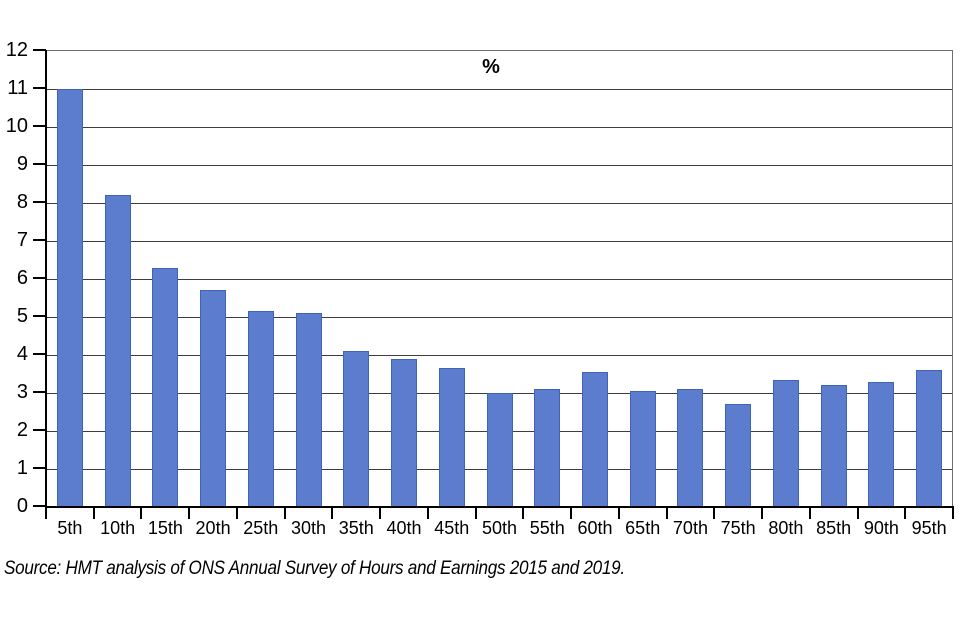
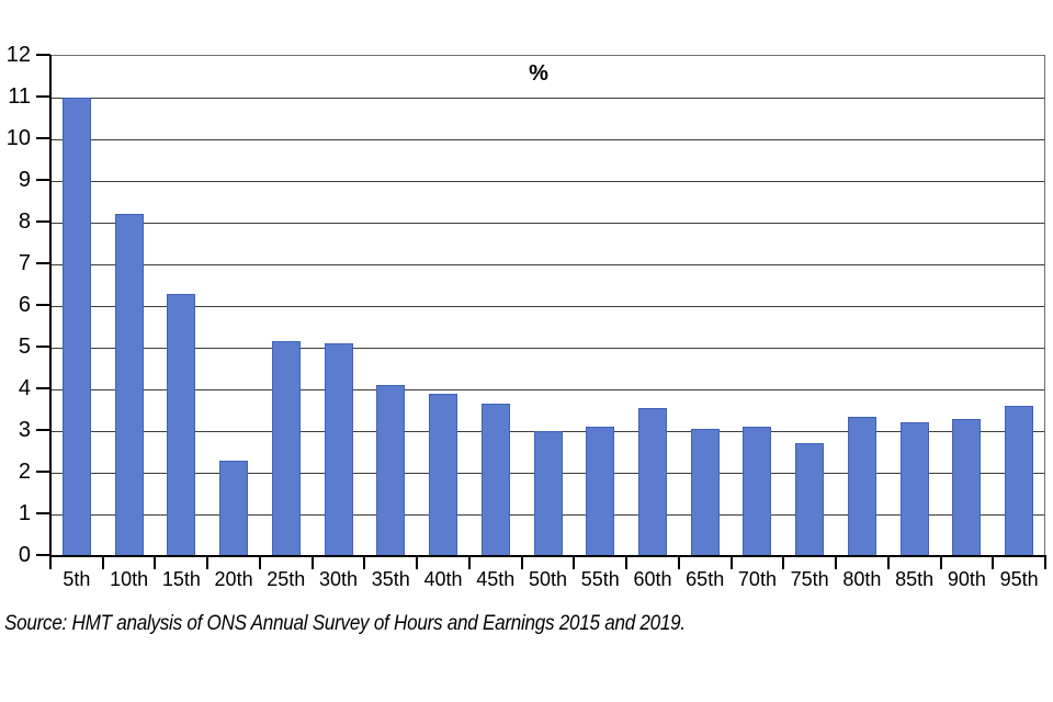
20th: 5.7 -> 2.3
